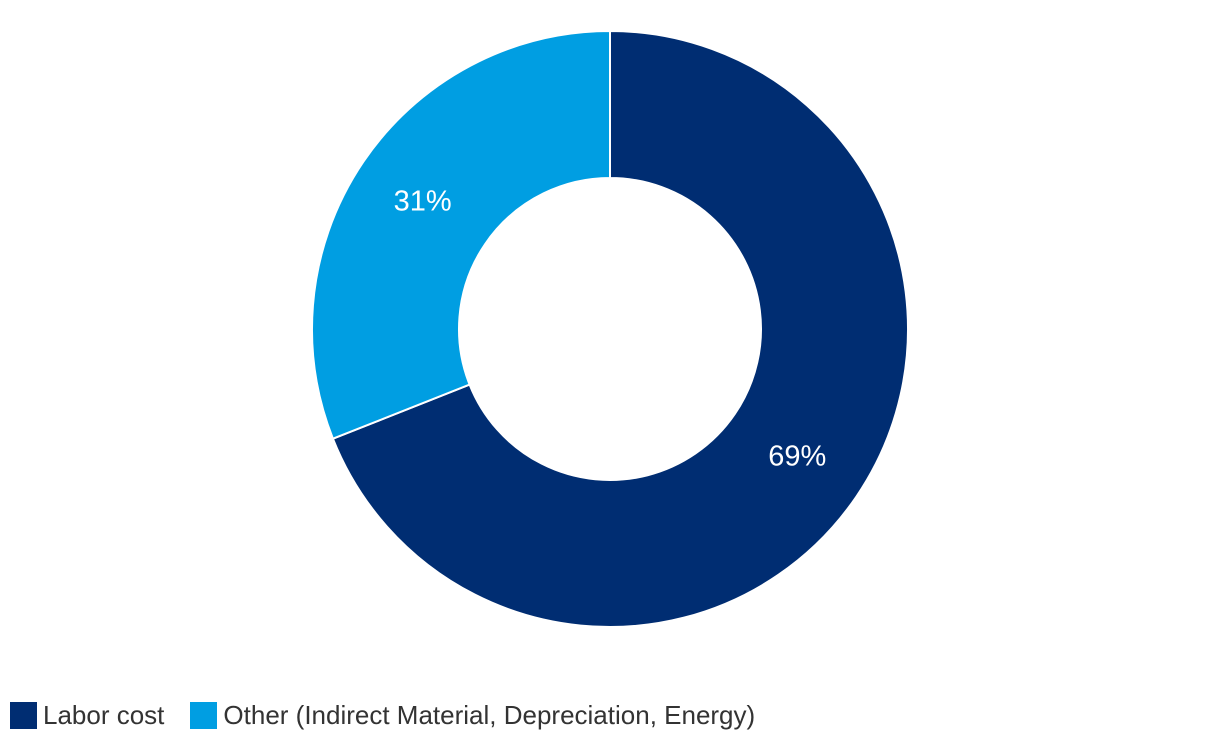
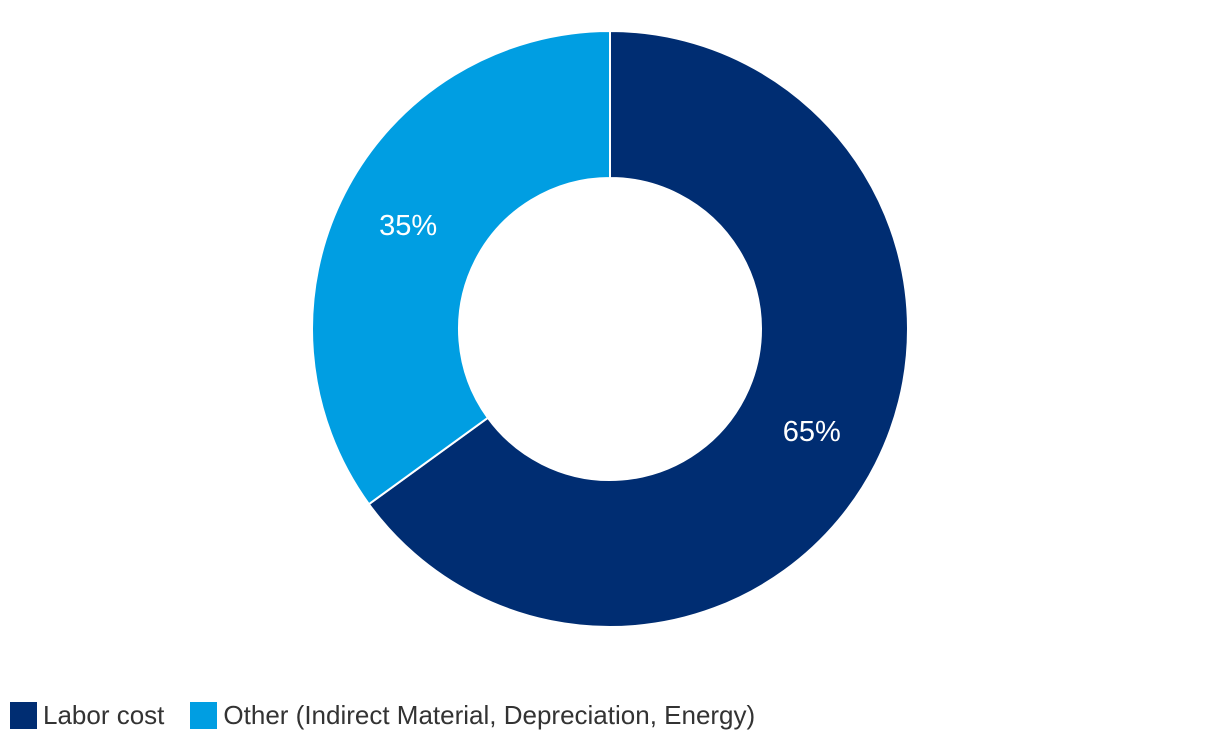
Labor cost: 69% -> 65%
Other (Indirect Material, Depreciation, Energy): 31% -> 35%
